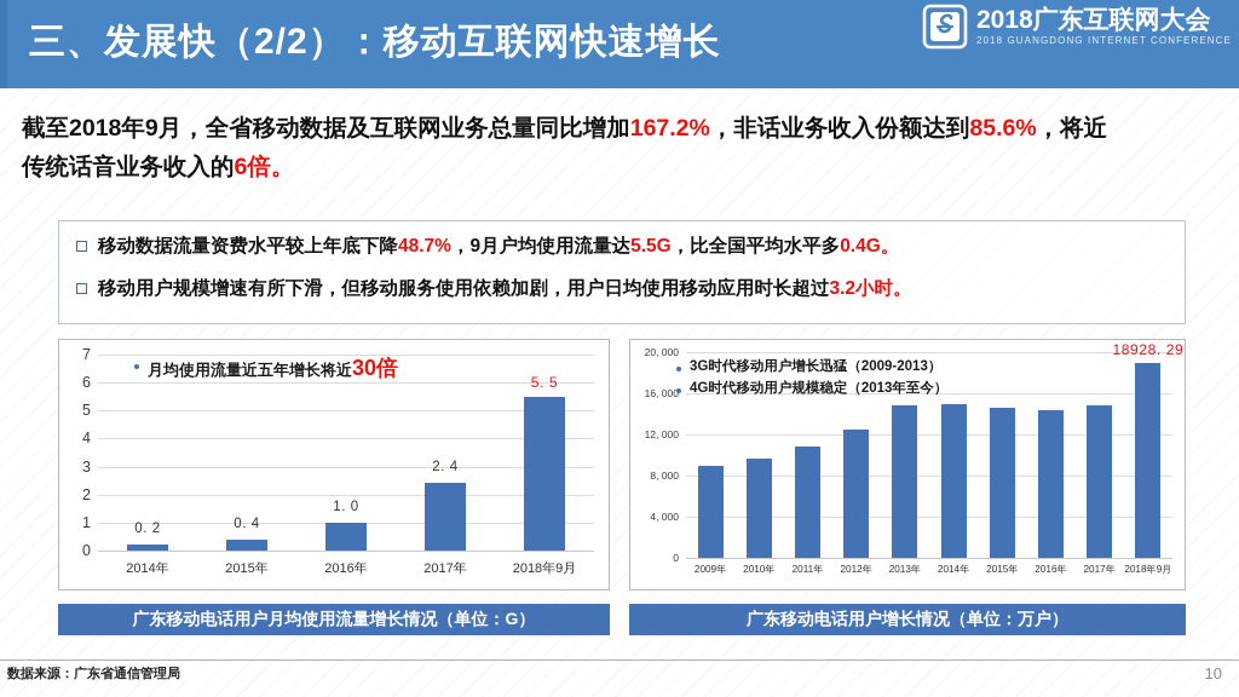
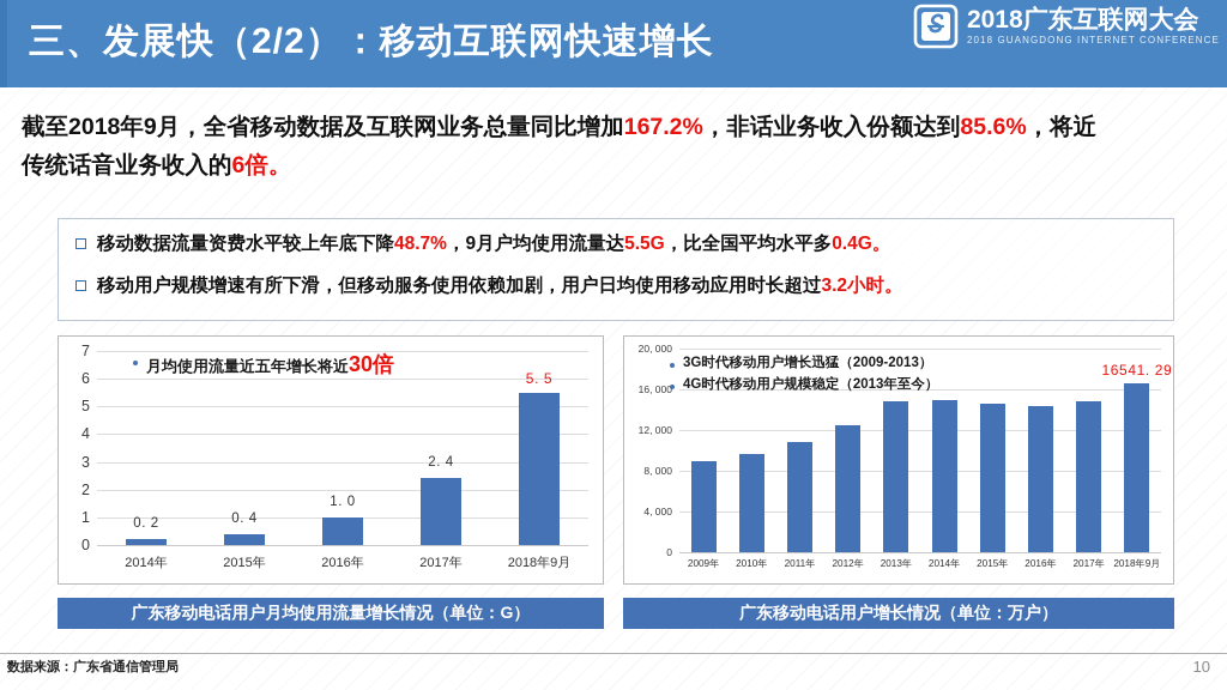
广东移动电话用户增长情况（单位：万户）/2018年9月: 18928 -> 16541
